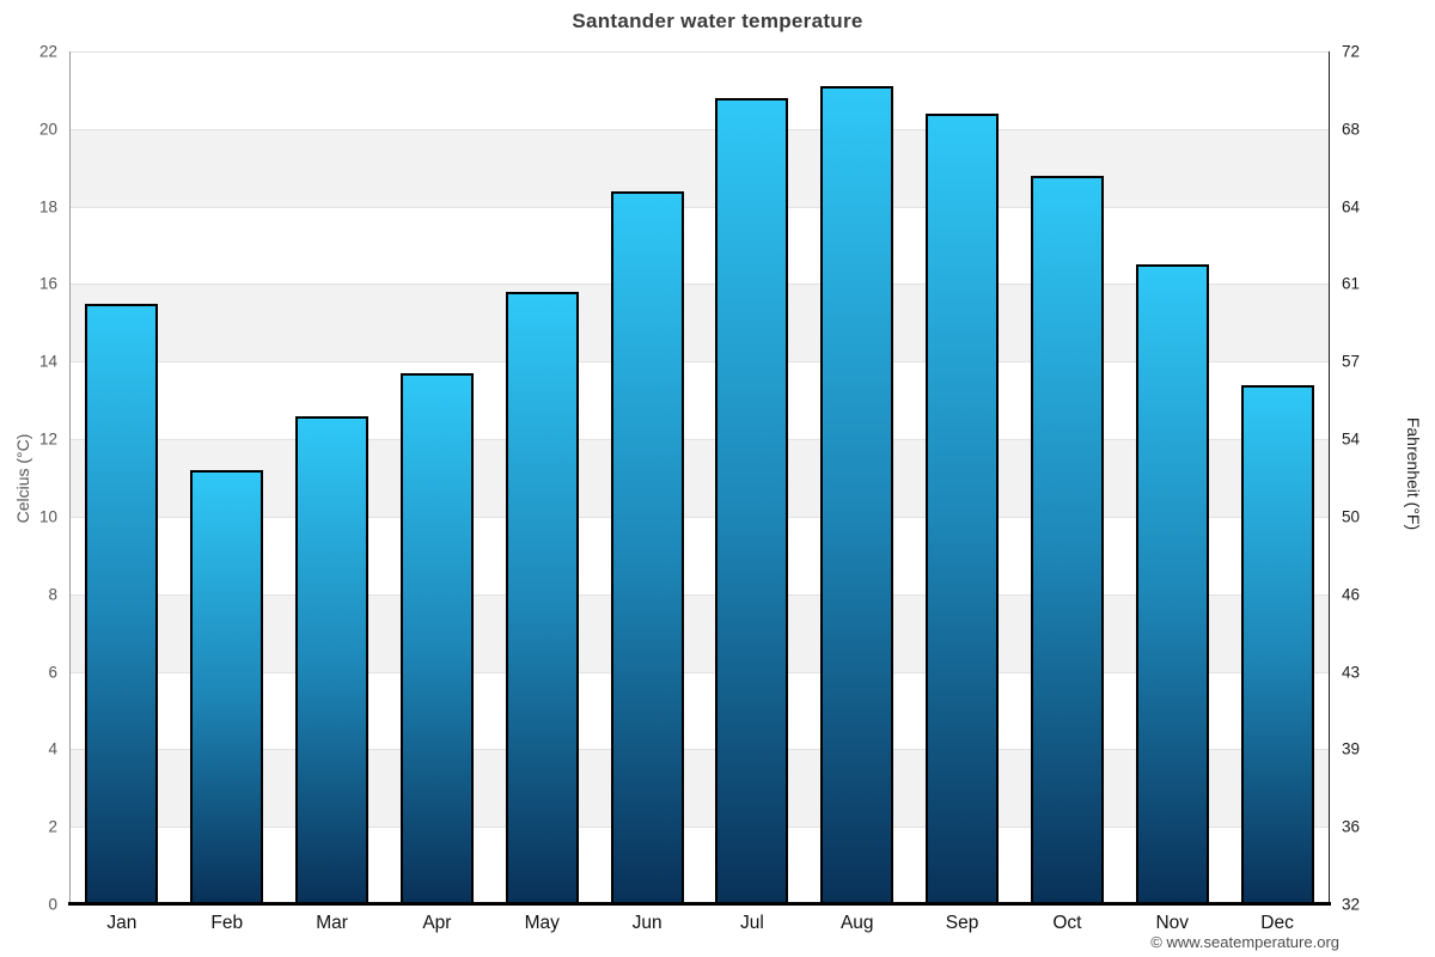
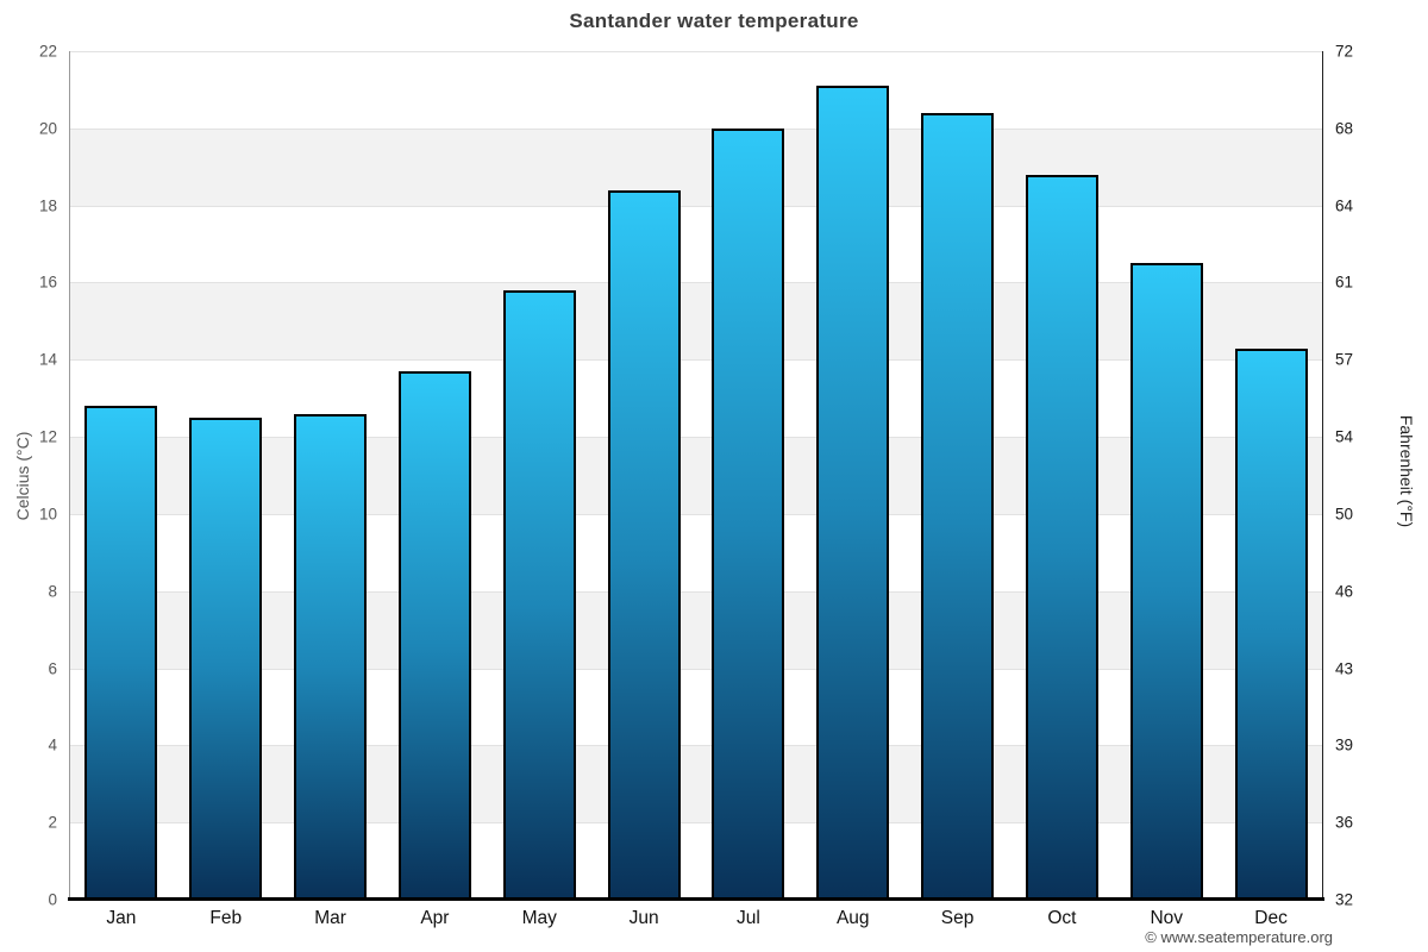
Jan: 15.5 -> 12.8
Feb: 11.2 -> 12.5
Jul: 20.8 -> 20.0
Dec: 13.4 -> 14.3
